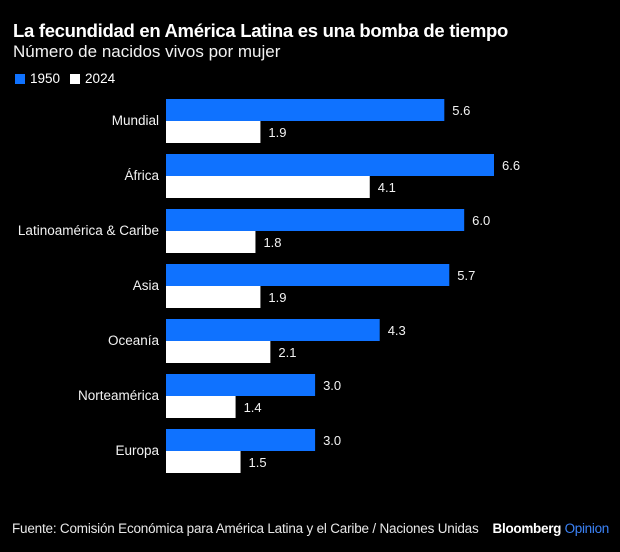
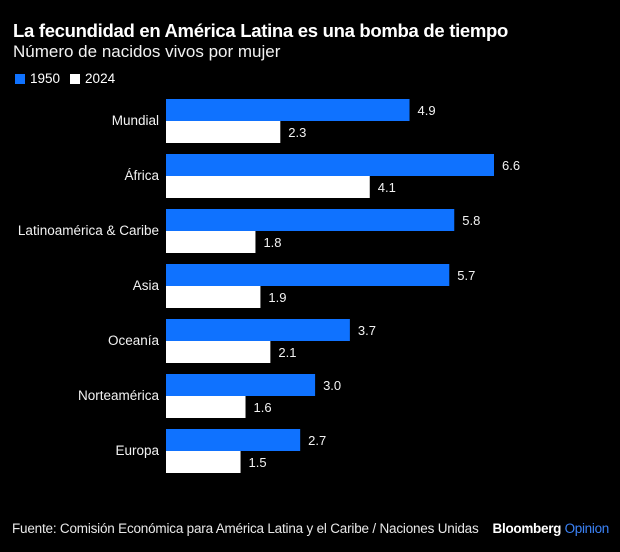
1950/Mundial: 5.6 -> 4.9
2024/Mundial: 1.9 -> 2.3
1950/Latinoamérica & Caribe: 6.0 -> 5.8
1950/Oceanía: 4.3 -> 3.7
2024/Norteamérica: 1.4 -> 1.6
1950/Europa: 3.0 -> 2.7
